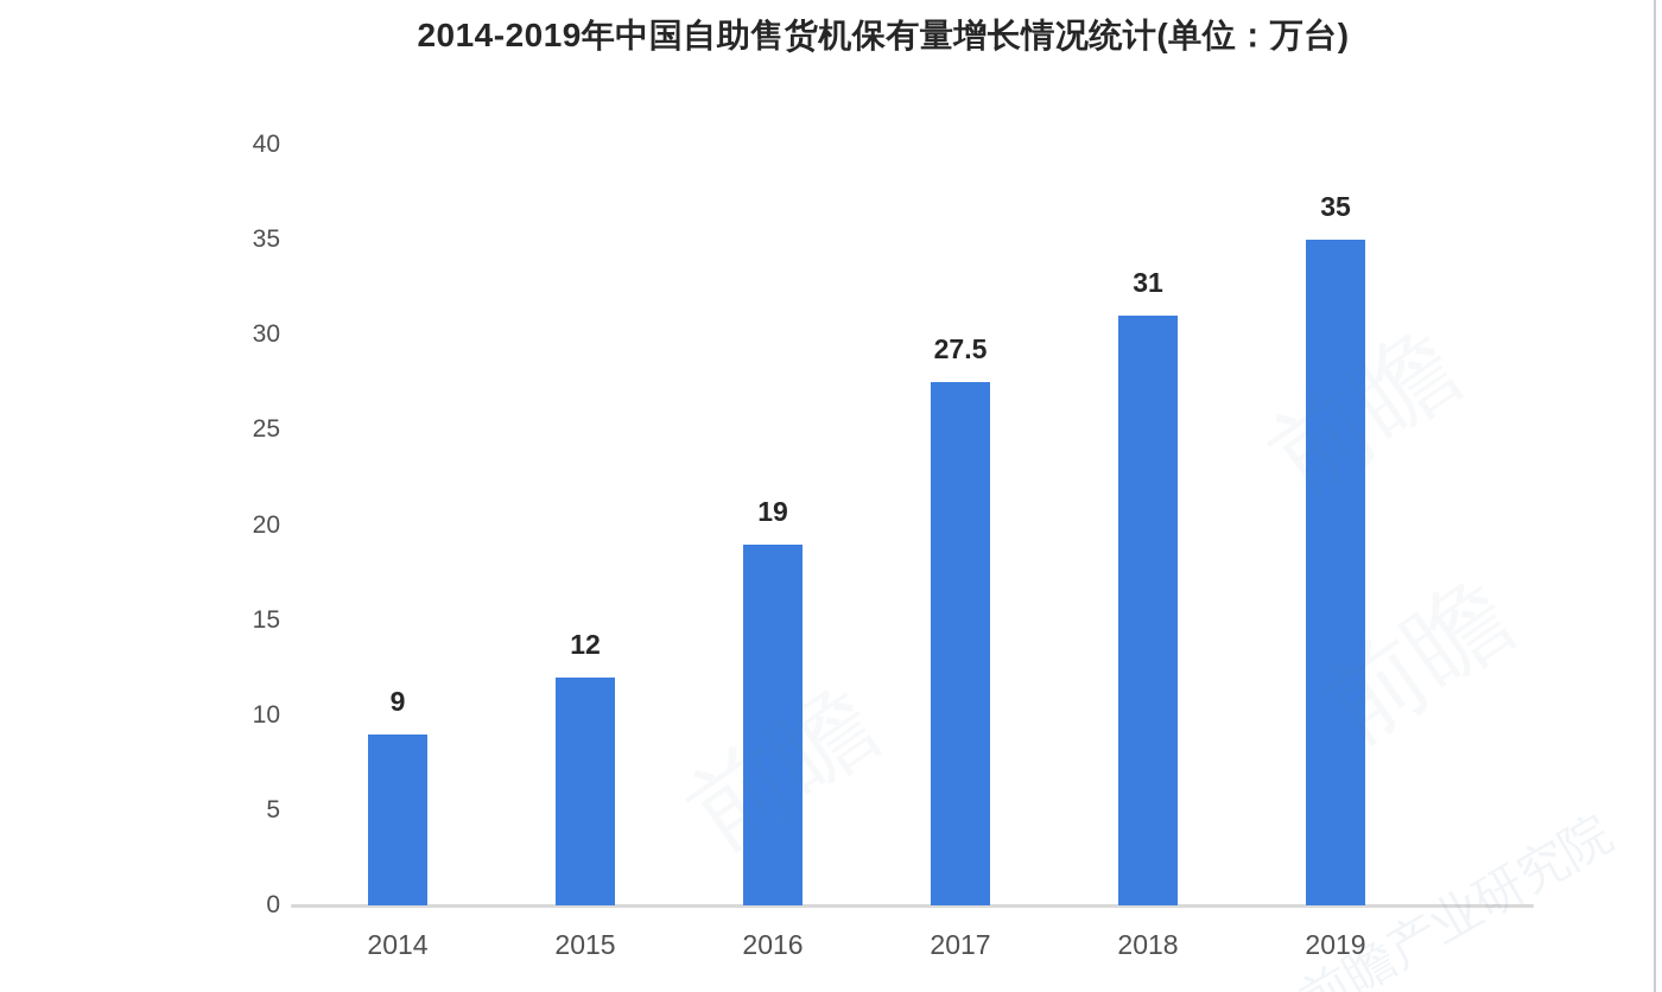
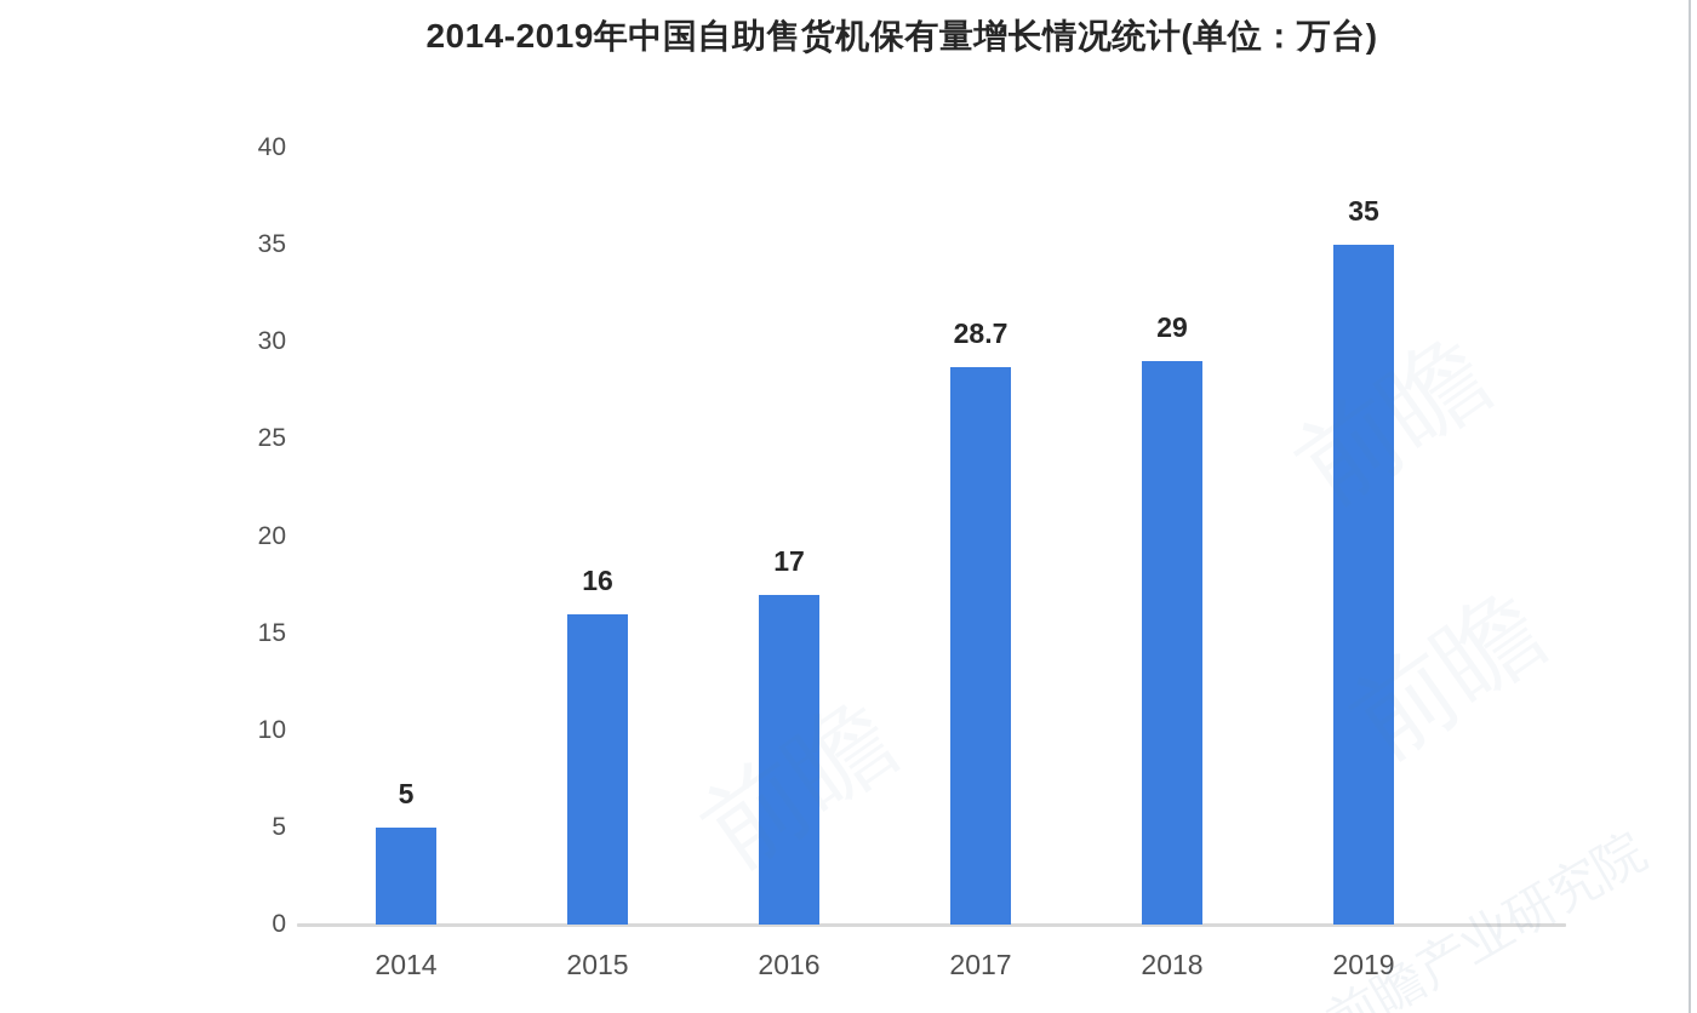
2014: 9 -> 5
2015: 12 -> 16
2016: 19 -> 17
2017: 27.5 -> 28.7
2018: 31 -> 29
